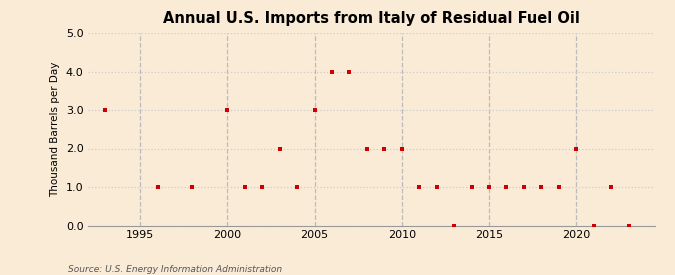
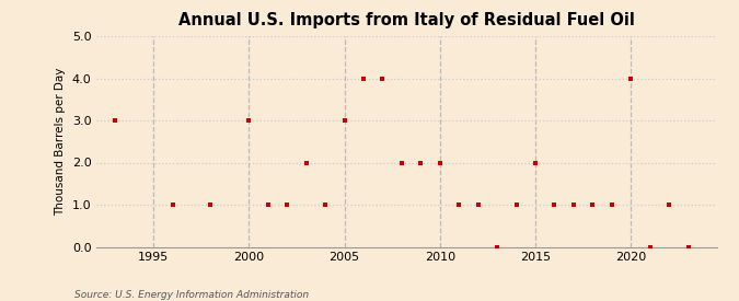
2015: 1 -> 2
2020: 2 -> 4
